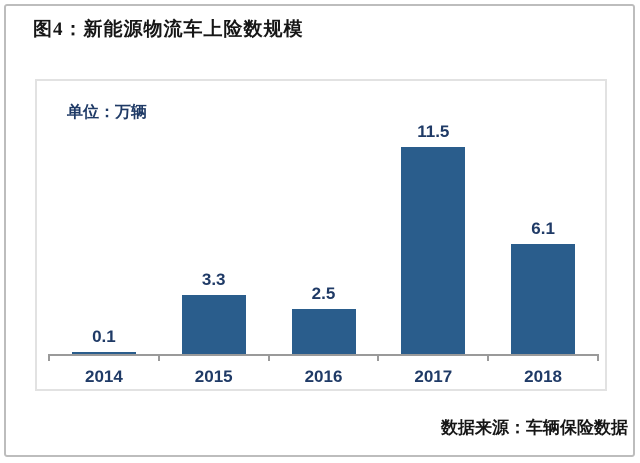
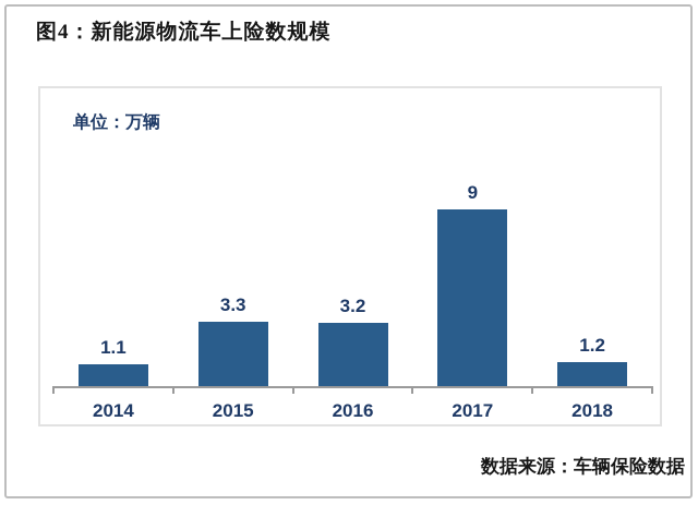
2014: 0.1 -> 1.1
2016: 2.5 -> 3.2
2017: 11.5 -> 9
2018: 6.1 -> 1.2
